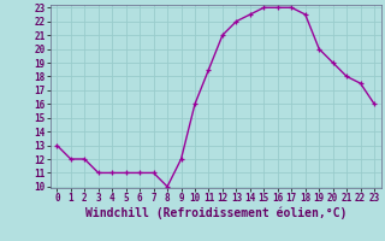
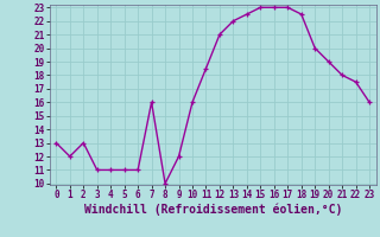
2: 12.0 -> 13.0
7: 11.0 -> 16.0
